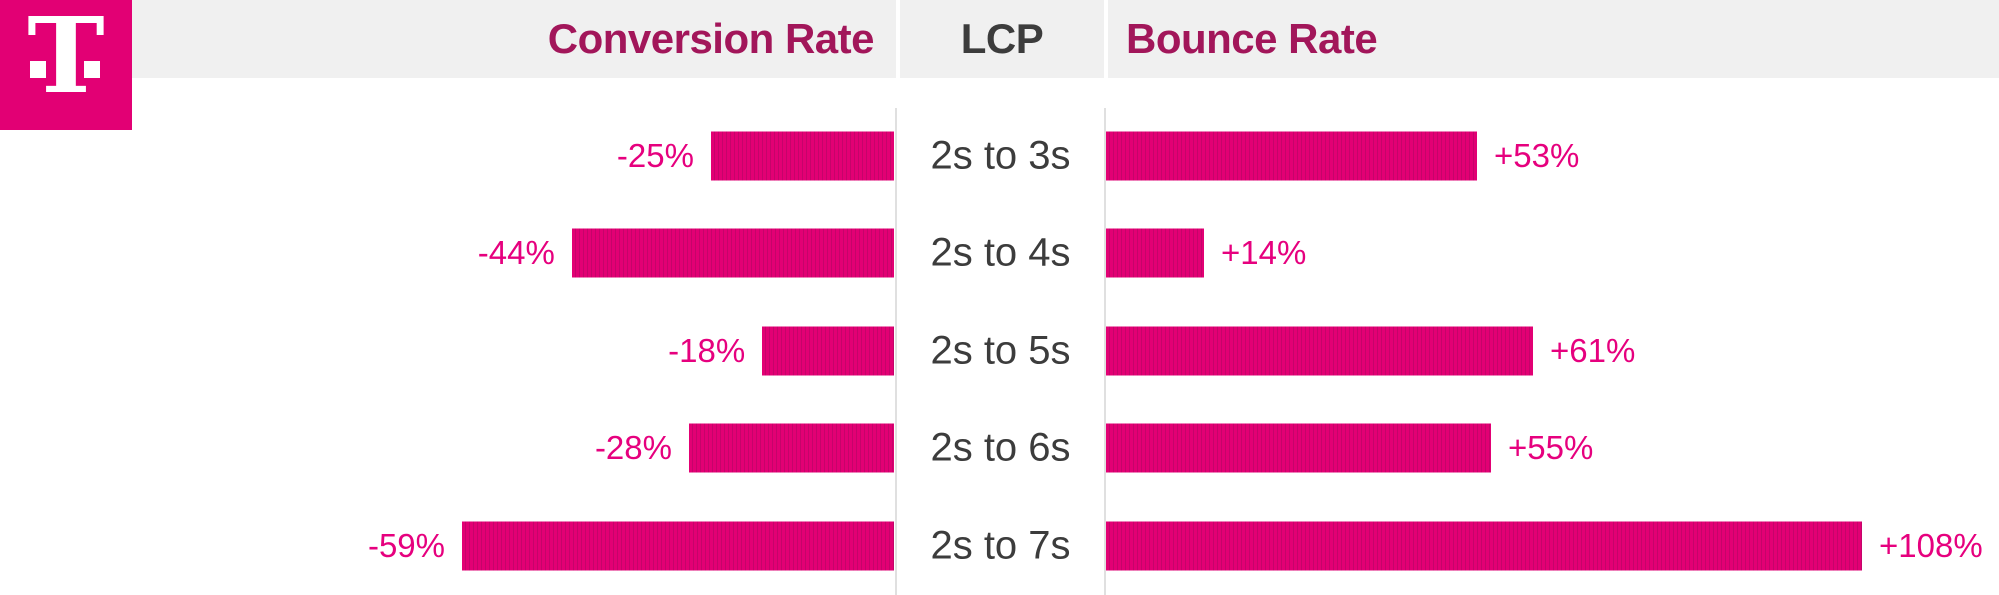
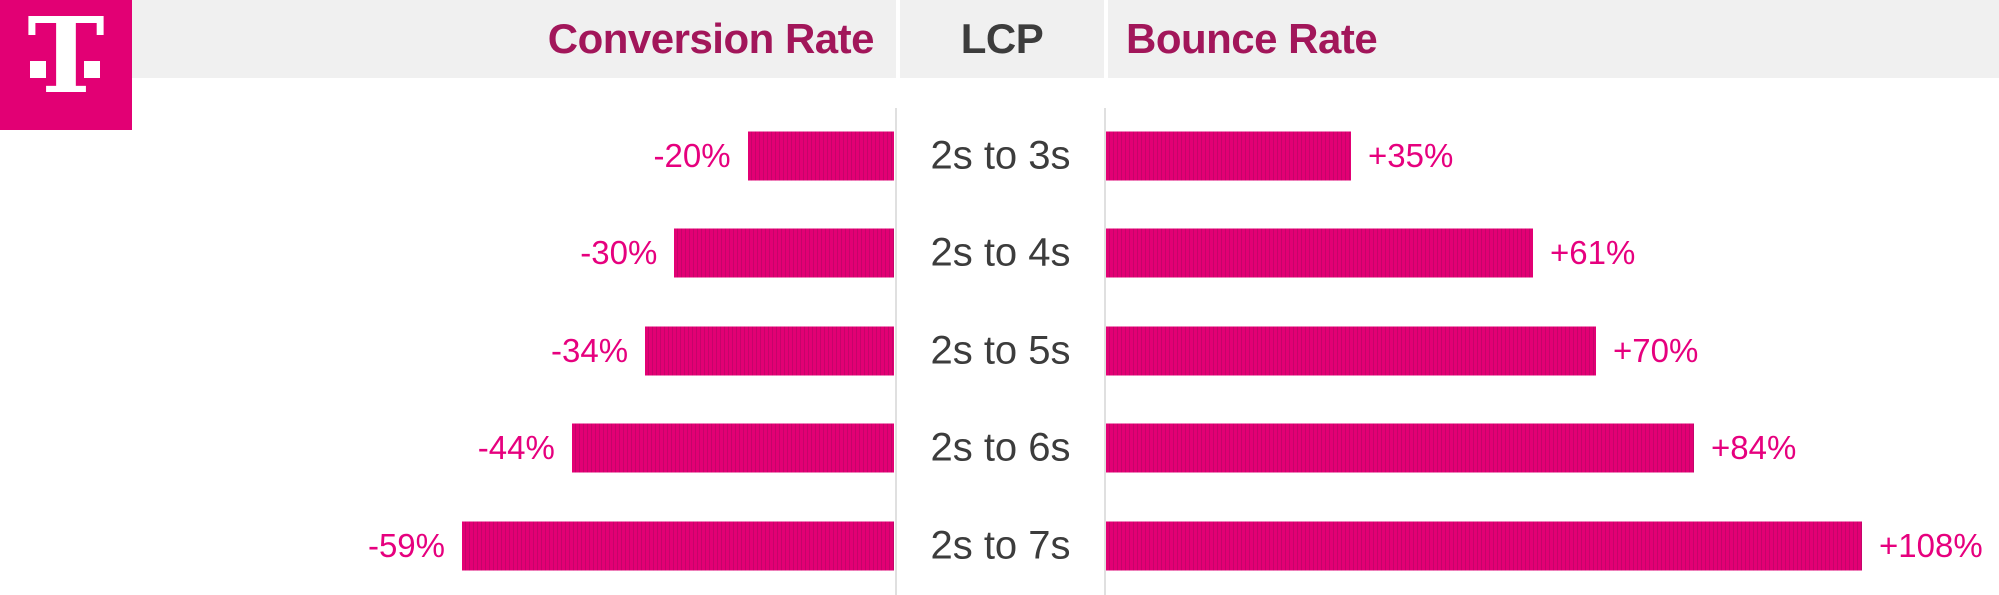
Conversion Rate/2s to 3s: -25% -> -20%
Bounce Rate/2s to 3s: +53% -> +35%
Conversion Rate/2s to 4s: -44% -> -30%
Bounce Rate/2s to 4s: +14% -> +61%
Conversion Rate/2s to 5s: -18% -> -34%
Bounce Rate/2s to 5s: +61% -> +70%
Conversion Rate/2s to 6s: -28% -> -44%
Bounce Rate/2s to 6s: +55% -> +84%
